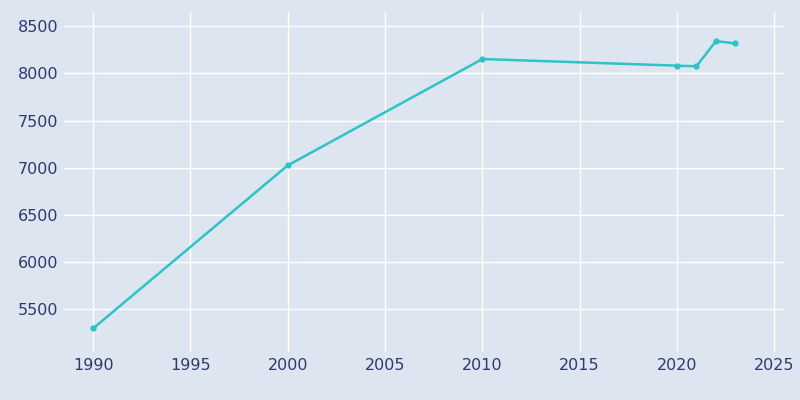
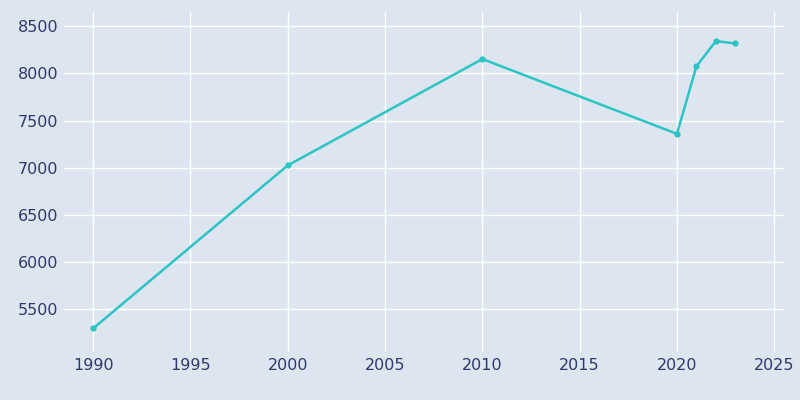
2020: 8080 -> 7360
